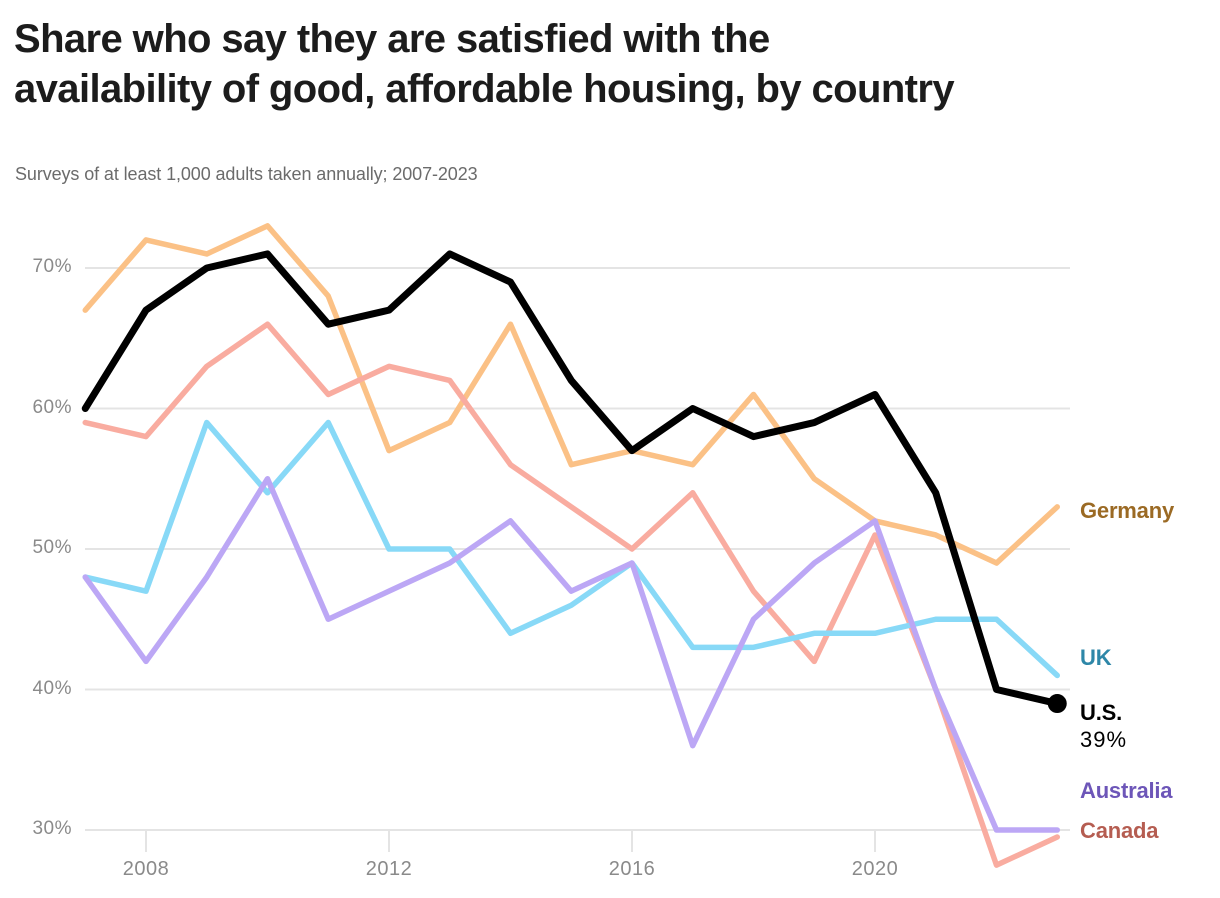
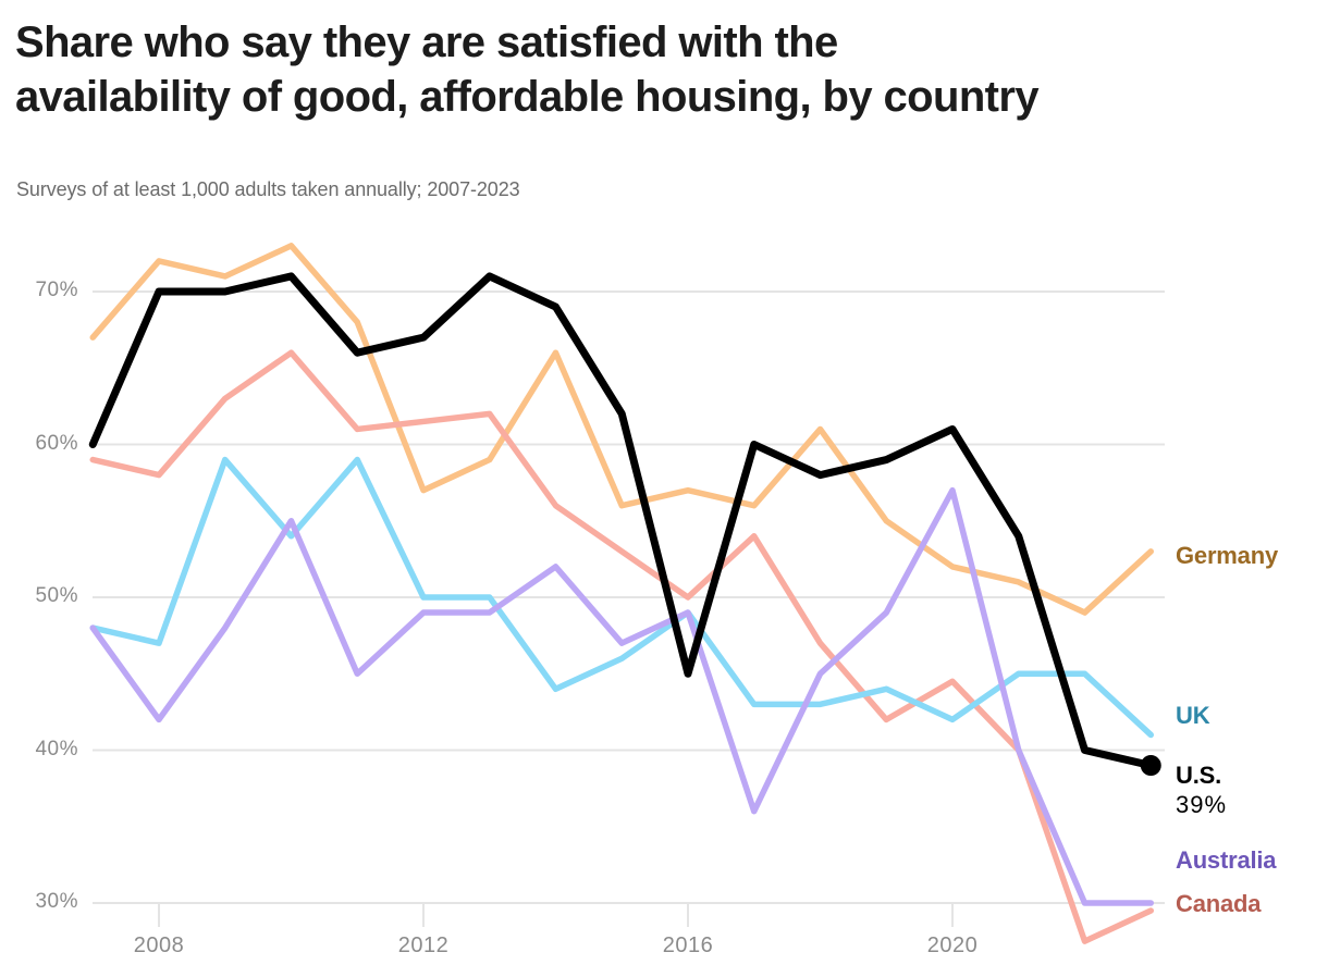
U.S./2008: 67% -> 70%
Canada/2012: 63.0% -> 61.5%
Australia/2012: 47% -> 49%
U.S./2016: 57% -> 45%
Canada/2020: 51.0% -> 44.5%
UK/2020: 44% -> 42%
Australia/2020: 52% -> 57%
